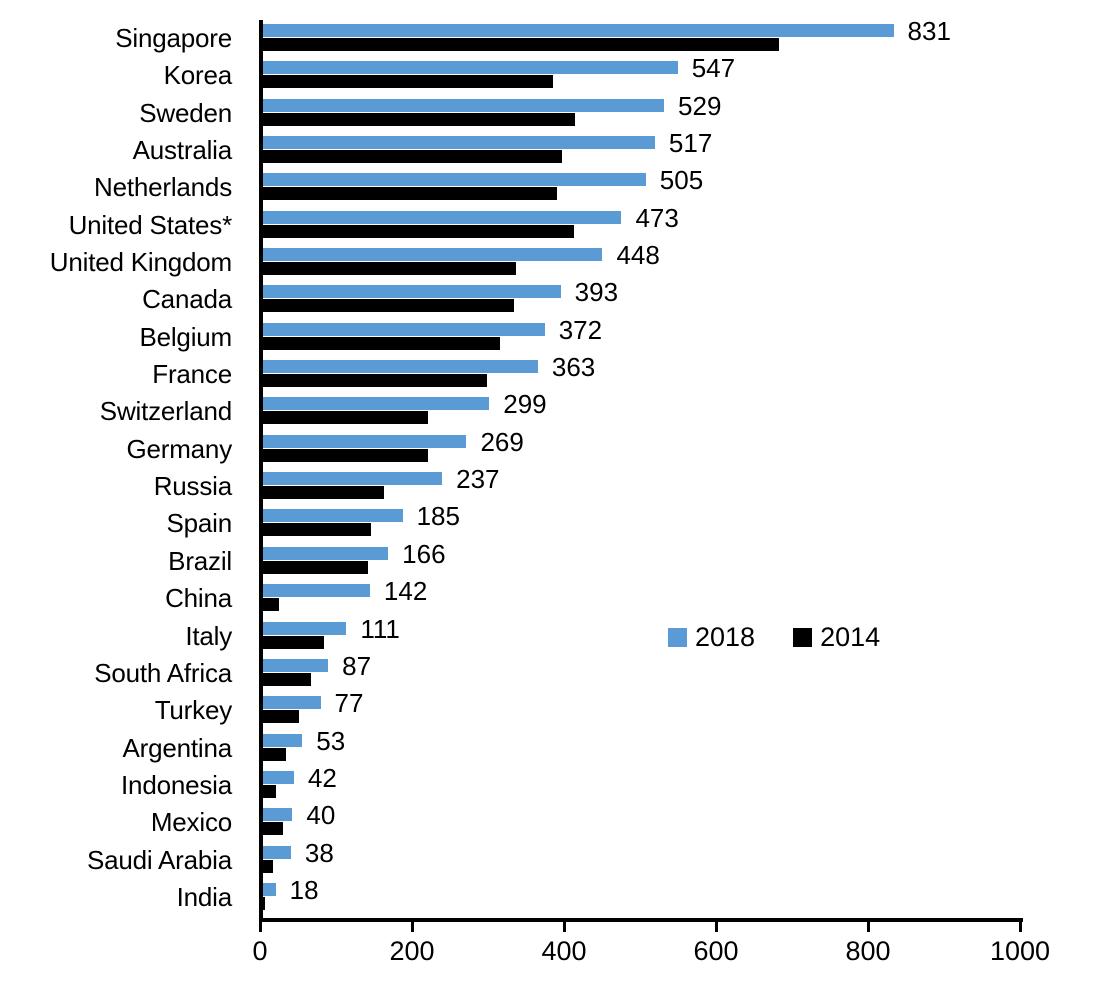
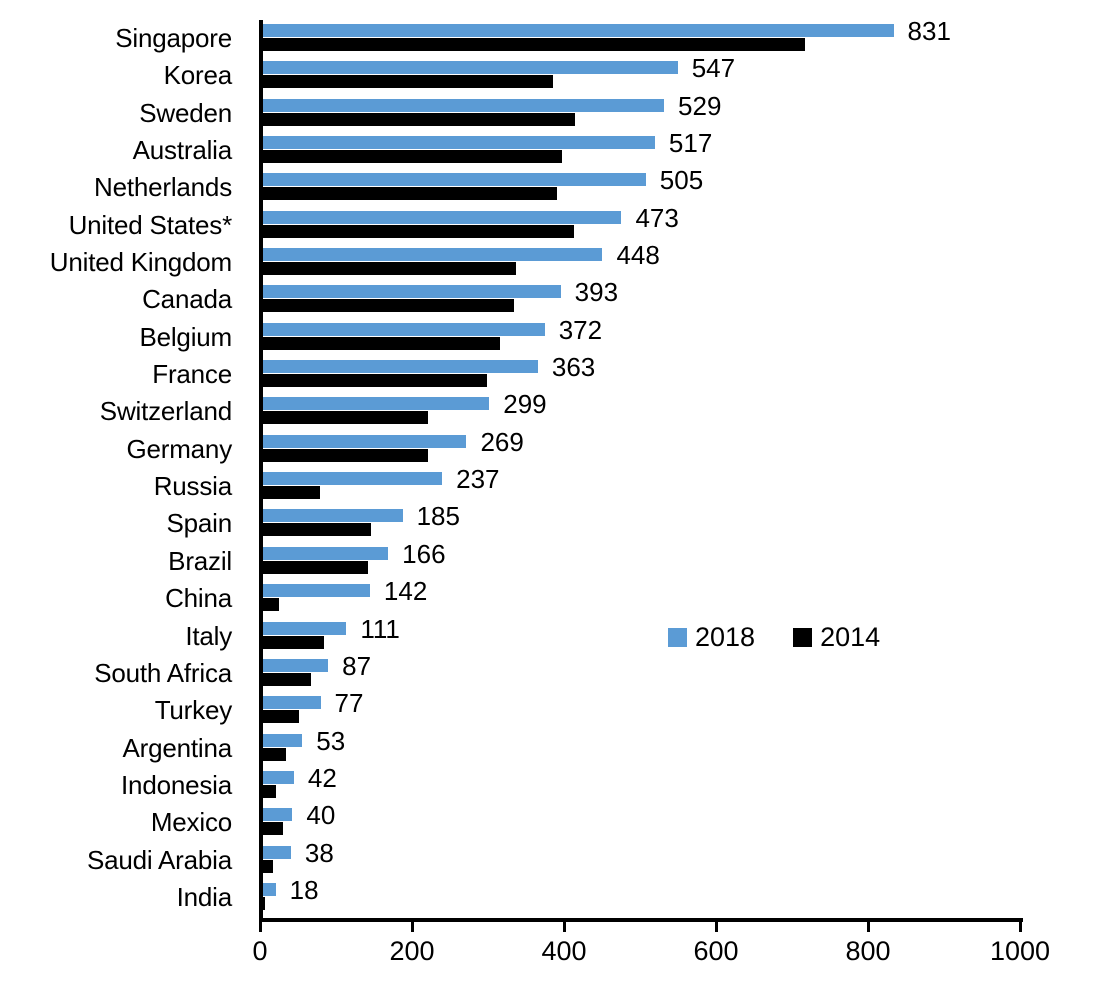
2014/Singapore: 680 -> 720
2014/Russia: 160 -> 80
